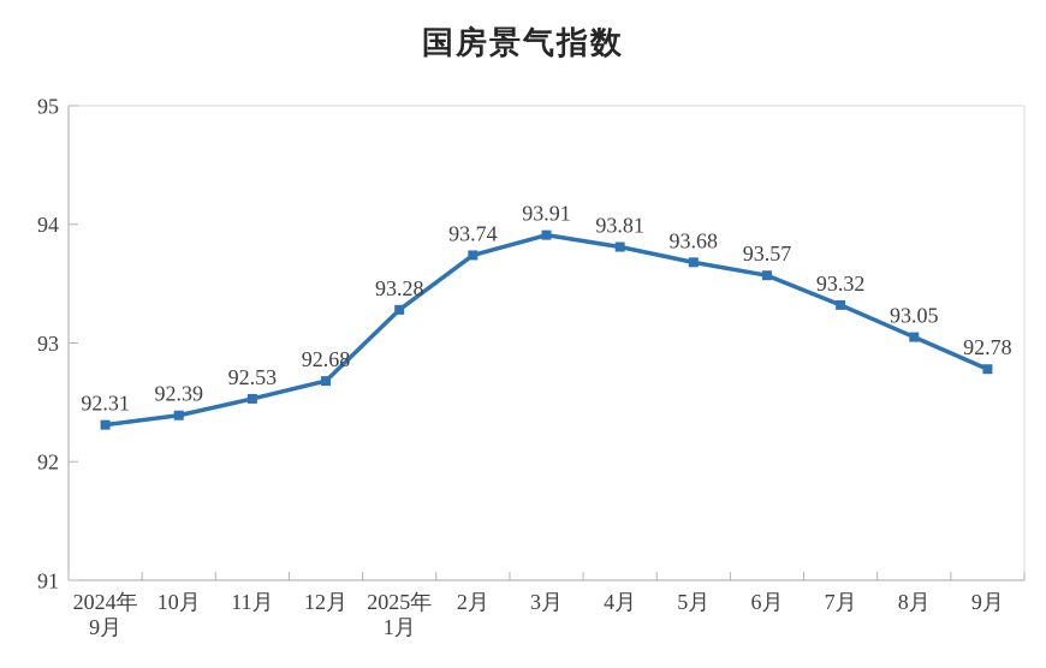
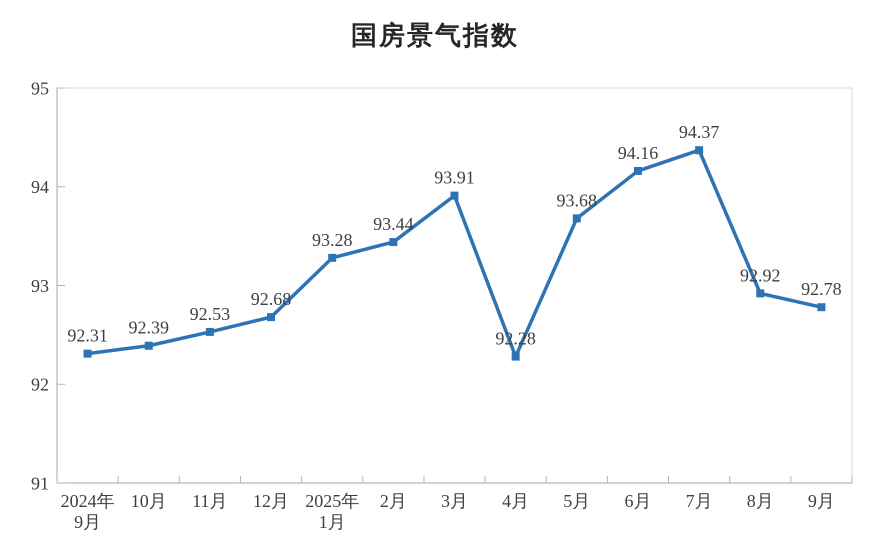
2月: 93.74 -> 93.44
4月: 93.81 -> 92.28
6月: 93.57 -> 94.16
7月: 93.32 -> 94.37
8月: 93.05 -> 92.92
